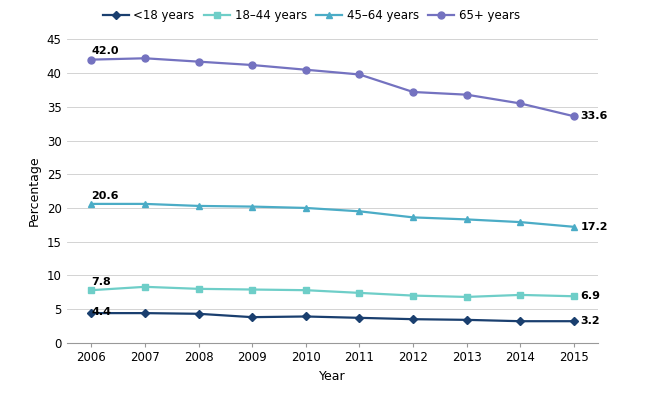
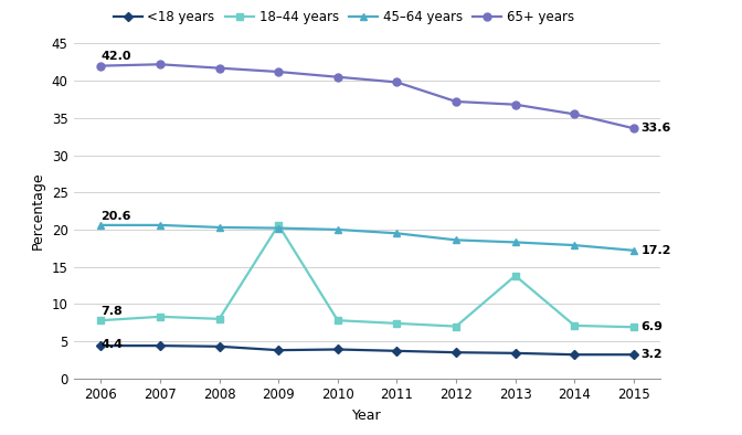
18–44 years/2009: 7.9 -> 20.6
18–44 years/2013: 6.8 -> 13.8
